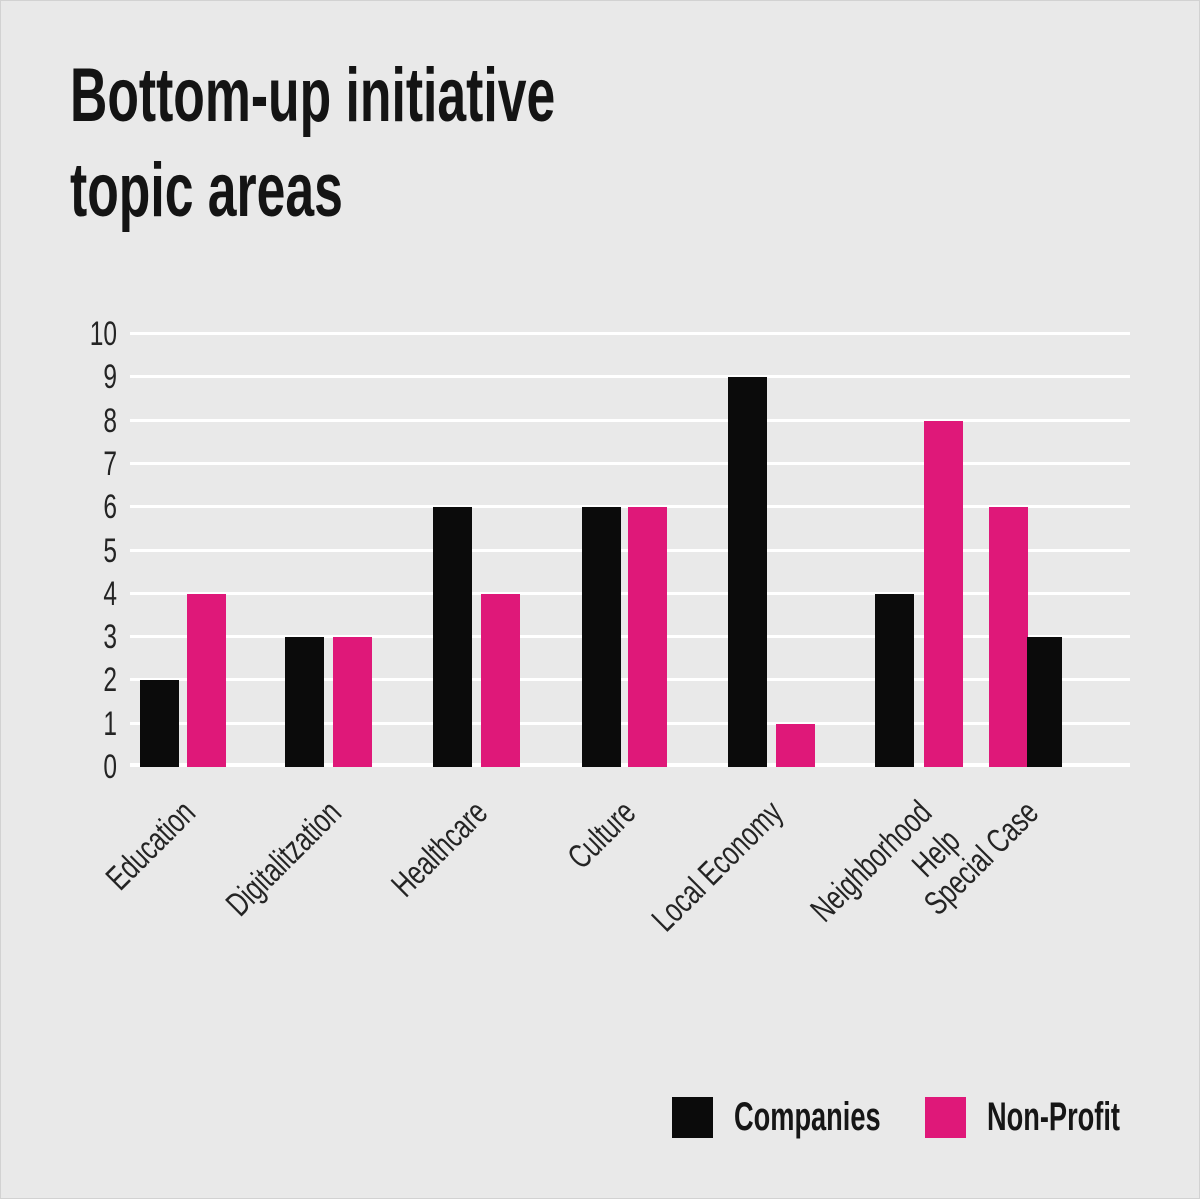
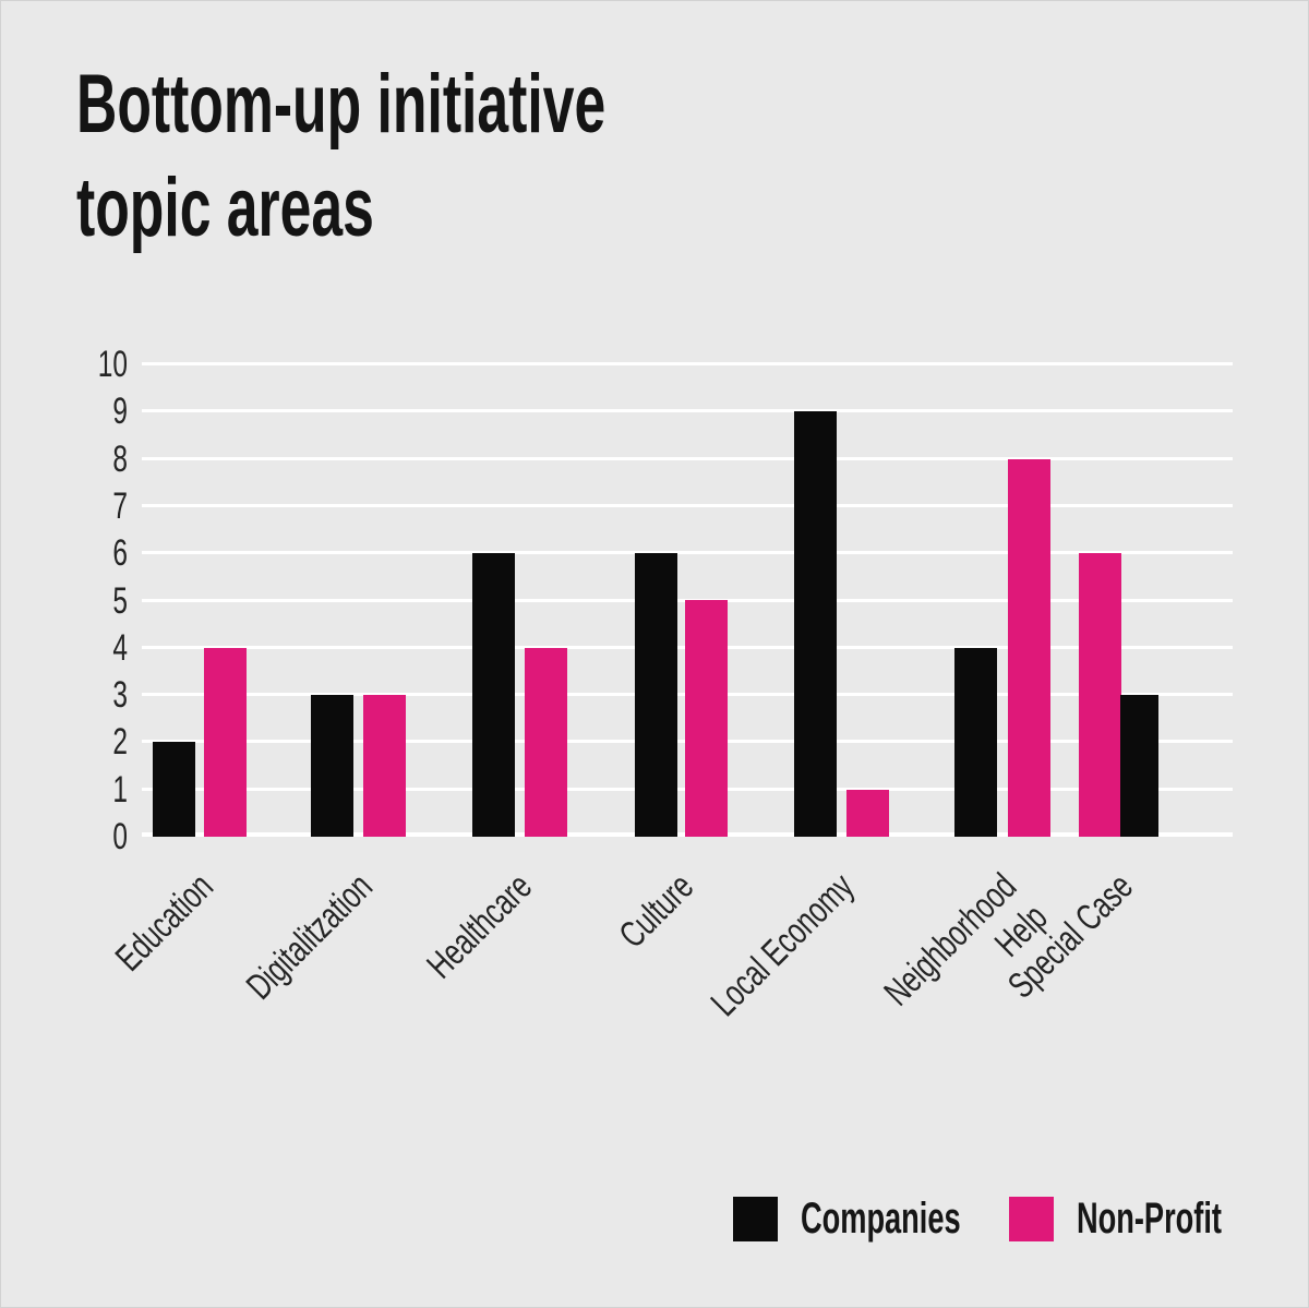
Non-Profit/Culture: 6 -> 5
